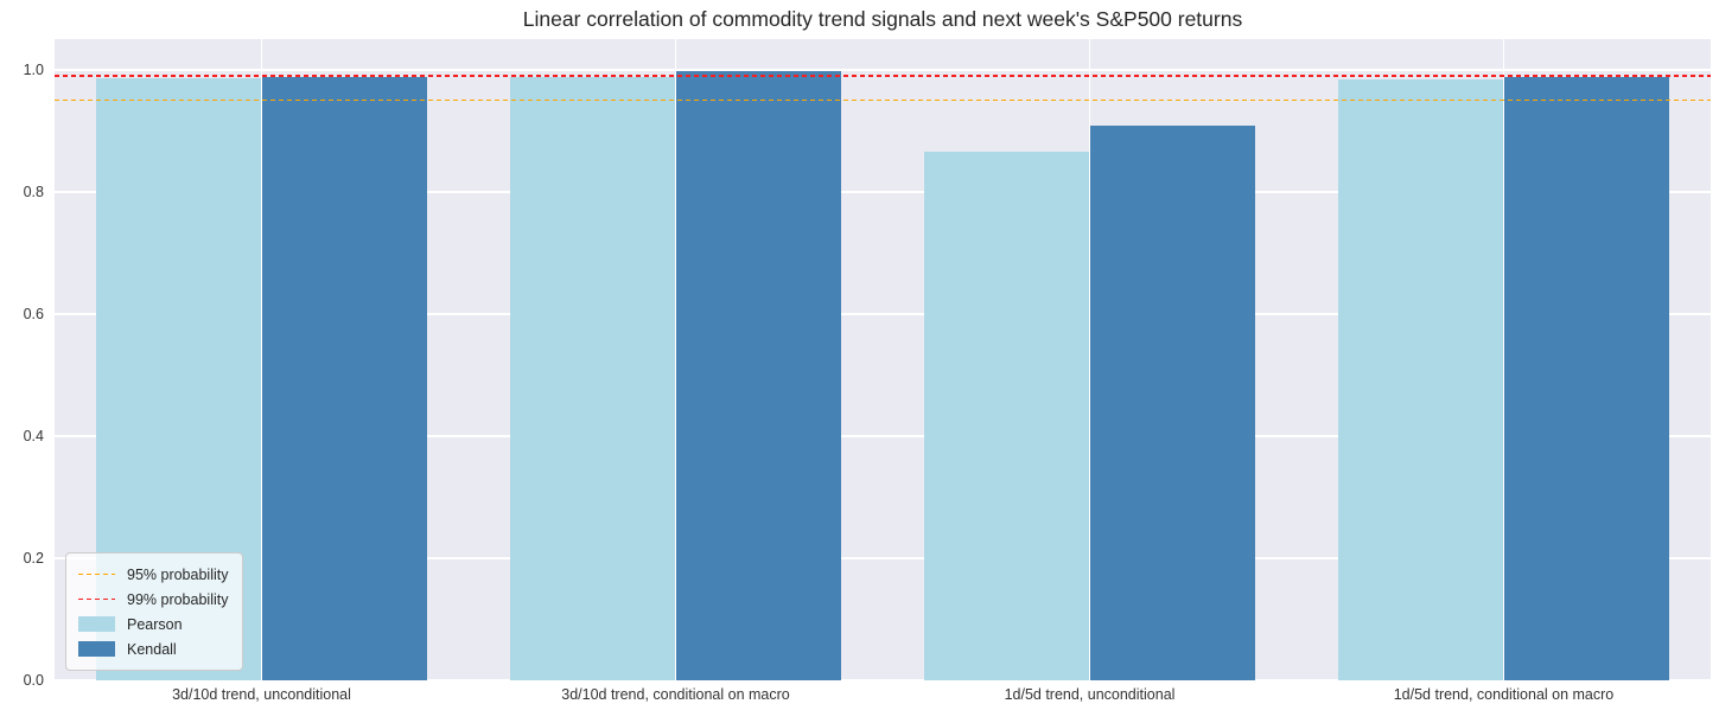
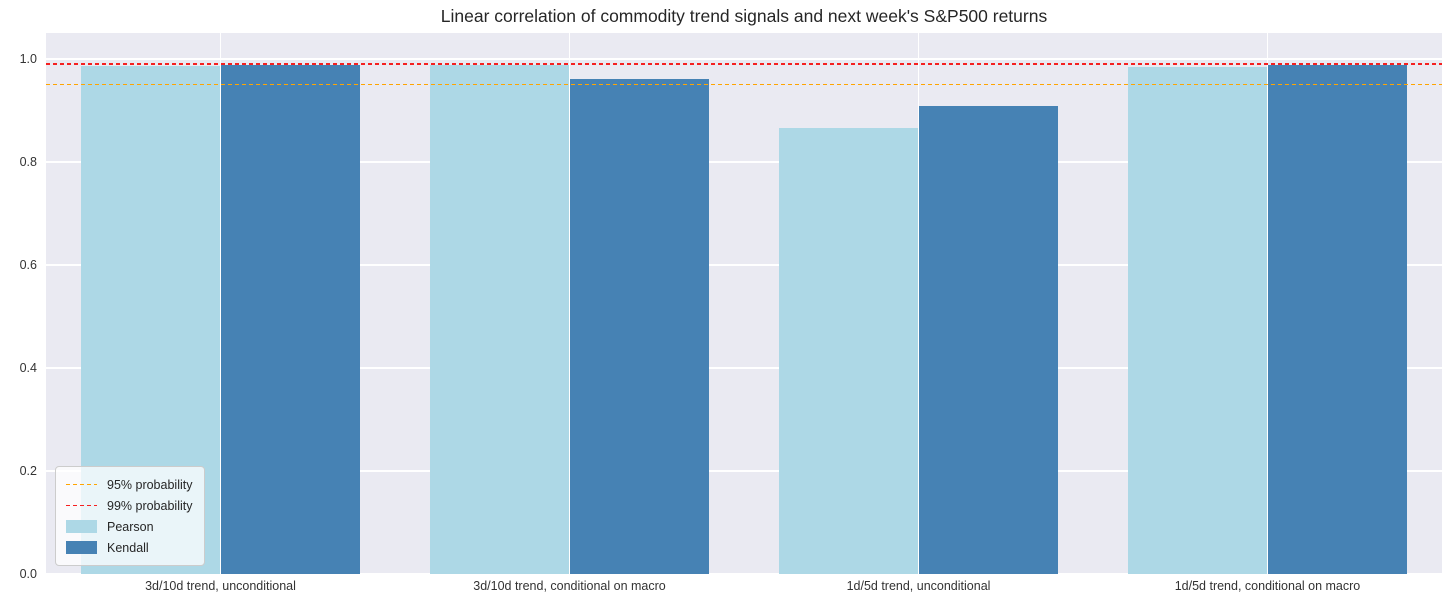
Kendall/3d/10d trend, conditional on macro: 1.00 -> 0.96
